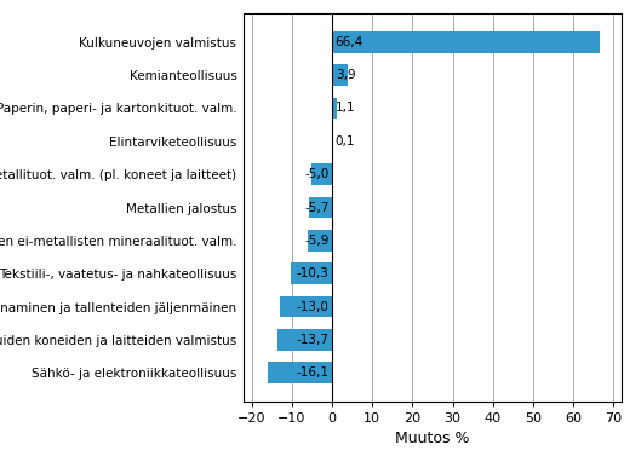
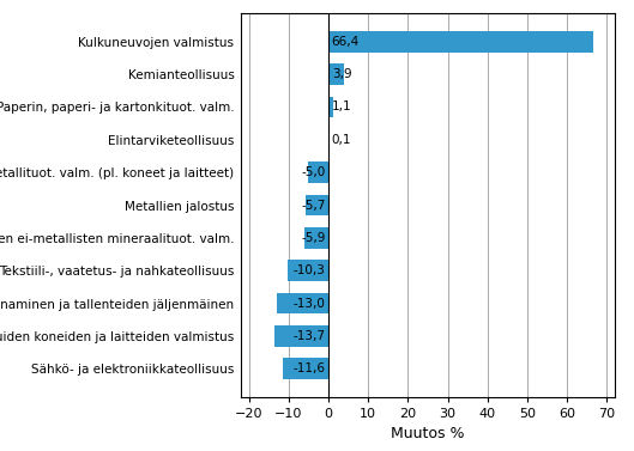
Sähkö- ja elektroniikkateollisuus: -16,1 -> -11,6
